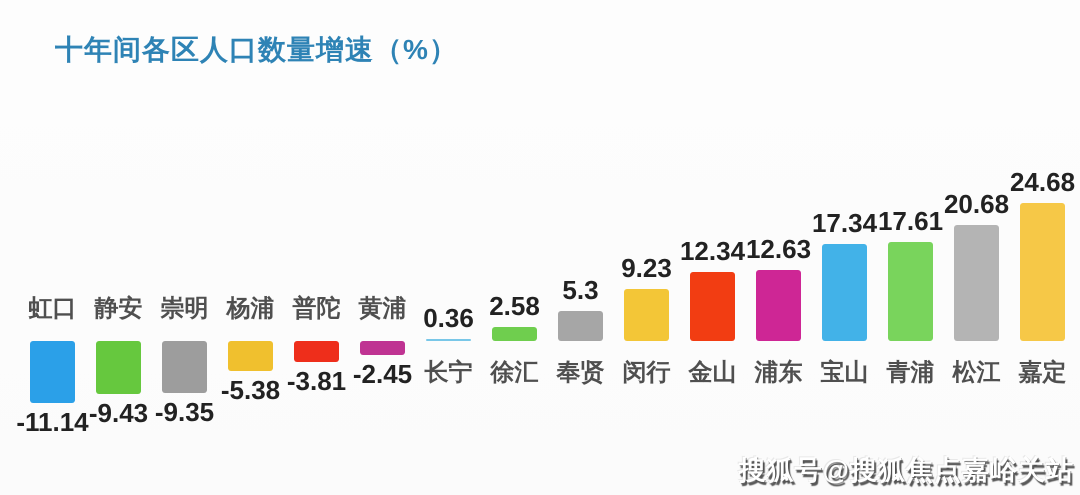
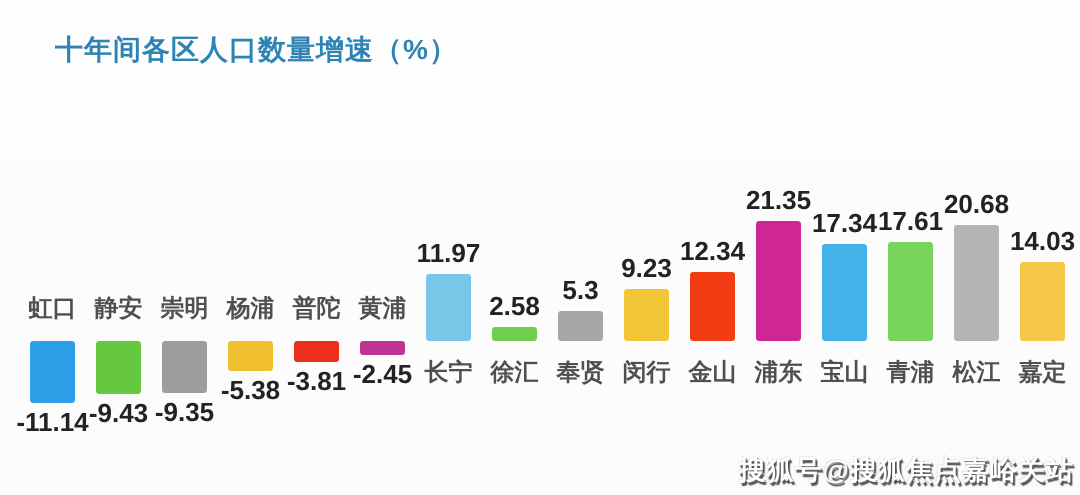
长宁: 0.36 -> 11.97
浦东: 12.63 -> 21.35
嘉定: 24.68 -> 14.03
